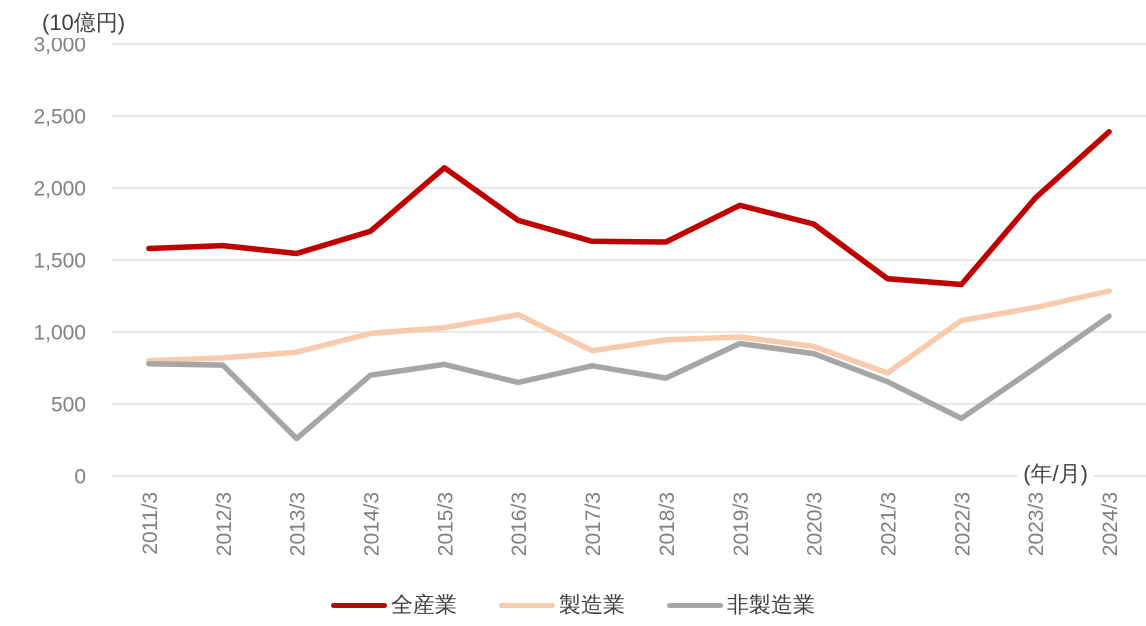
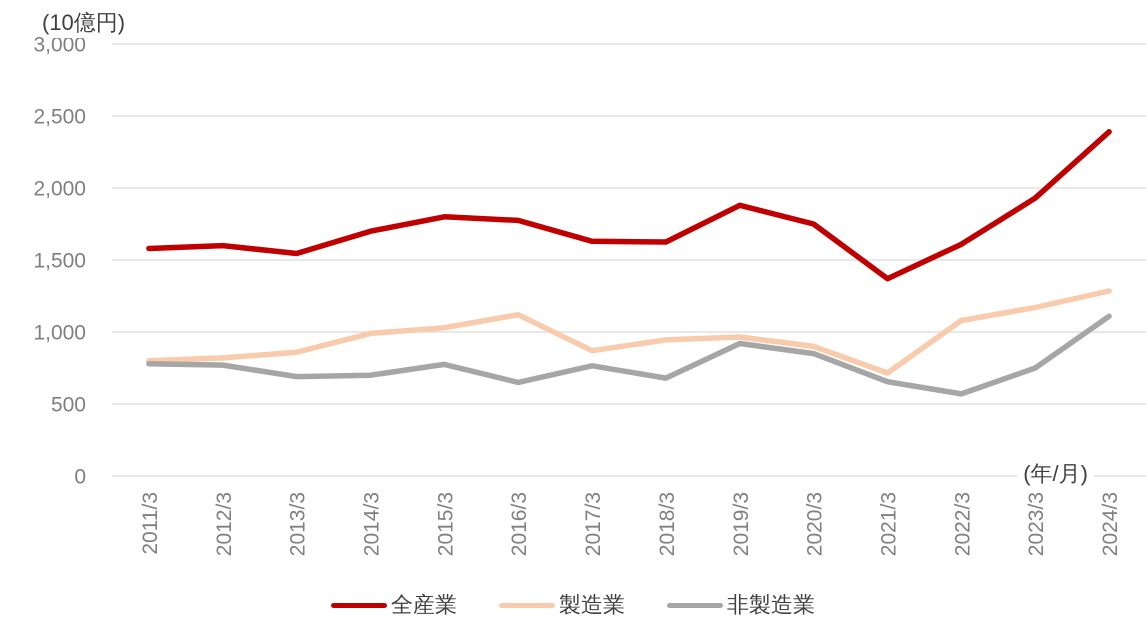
非製造業/2013/3: 260 -> 690
全産業/2015/3: 2140 -> 1800
全産業/2022/3: 1330 -> 1610
非製造業/2022/3: 400 -> 570
